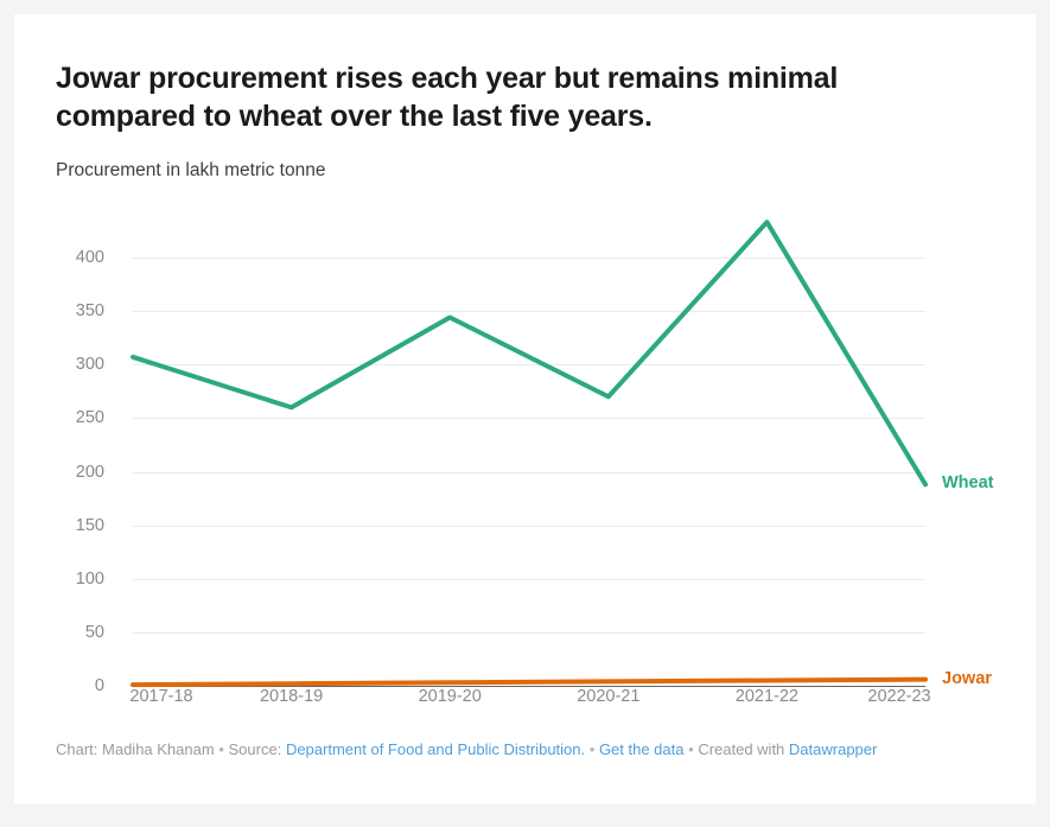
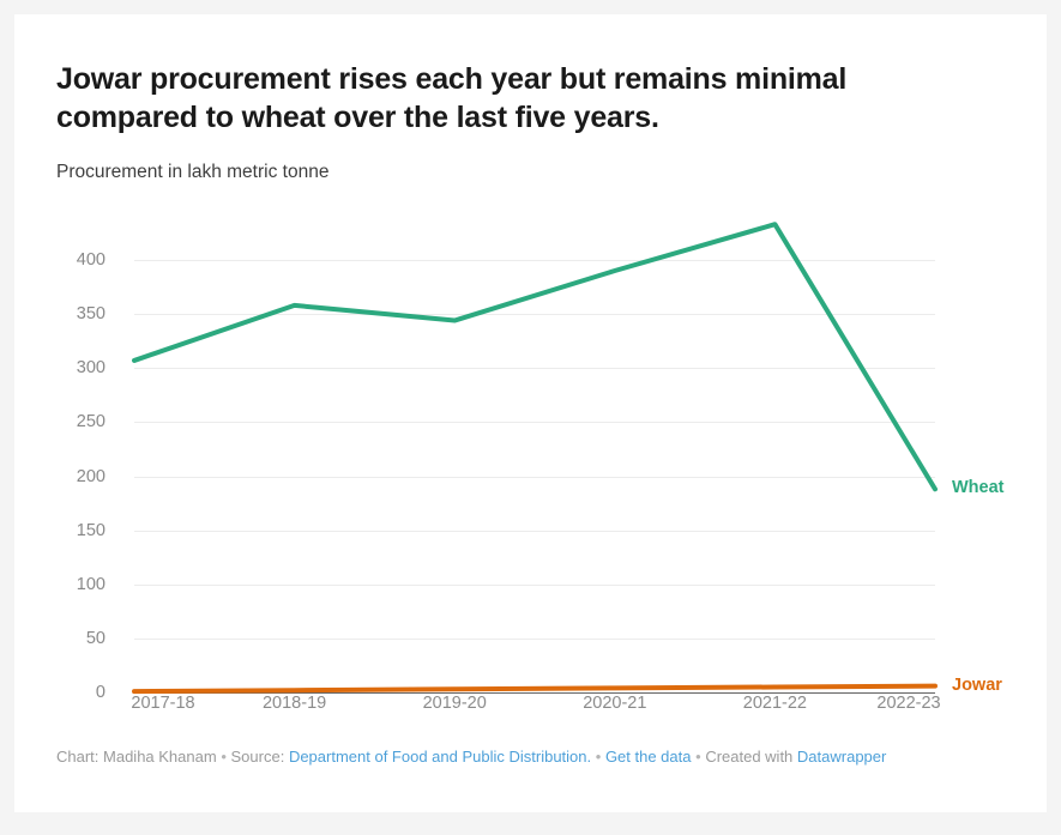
Wheat/2018-19: 260 -> 360
Wheat/2020-21: 270 -> 390
